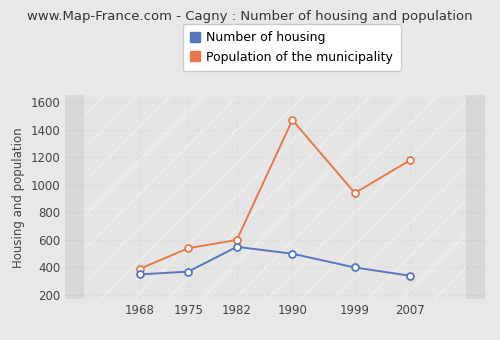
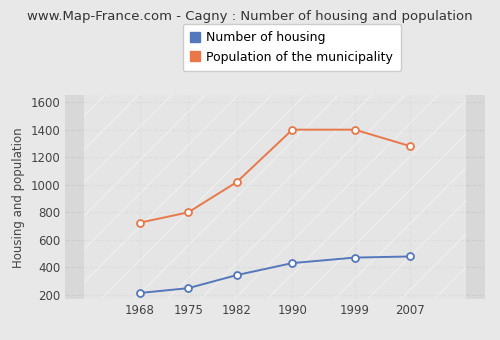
Number of housing/1968: 350 -> 220
Population of the municipality/1968: 390 -> 720
Number of housing/1975: 370 -> 250
Population of the municipality/1975: 540 -> 800
Number of housing/1982: 550 -> 340
Population of the municipality/1982: 600 -> 1020
Number of housing/1990: 500 -> 430
Population of the municipality/1990: 1470 -> 1400
Number of housing/1999: 400 -> 470
Population of the municipality/1999: 940 -> 1400
Number of housing/2007: 340 -> 480
Population of the municipality/2007: 1180 -> 1280
